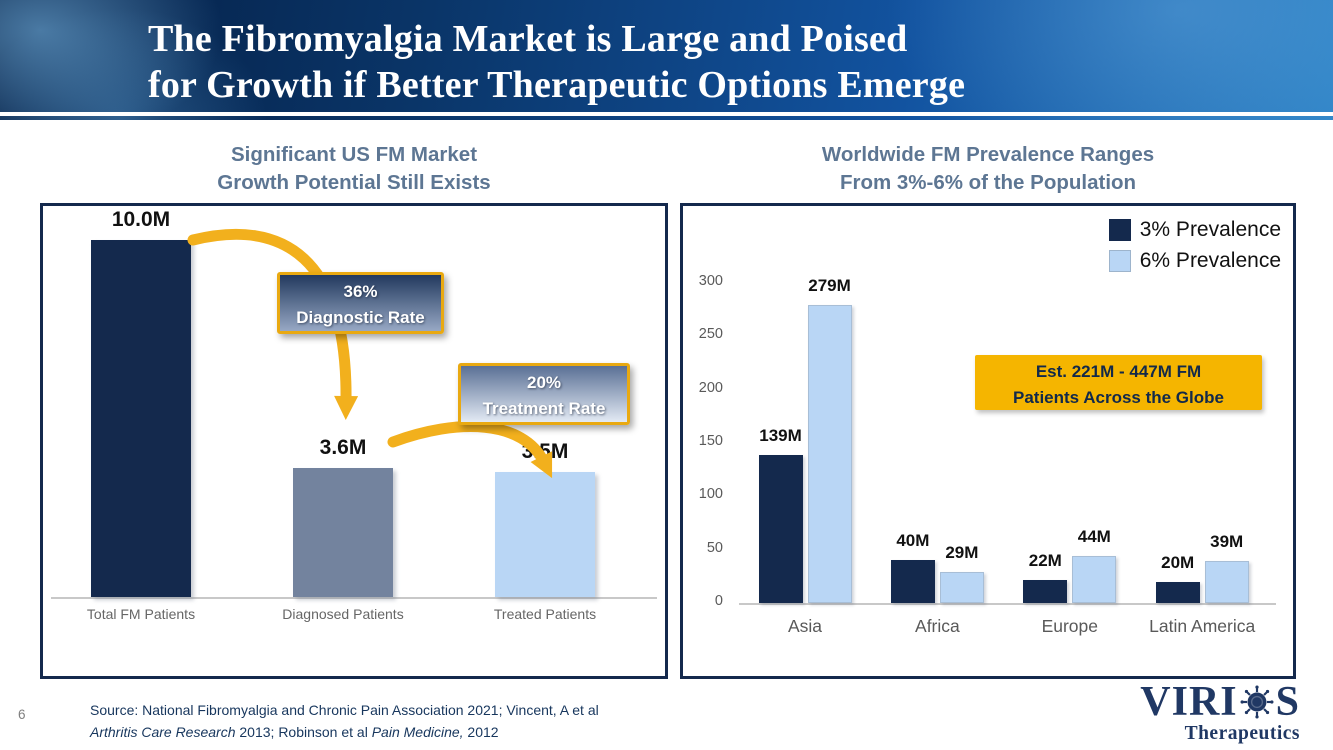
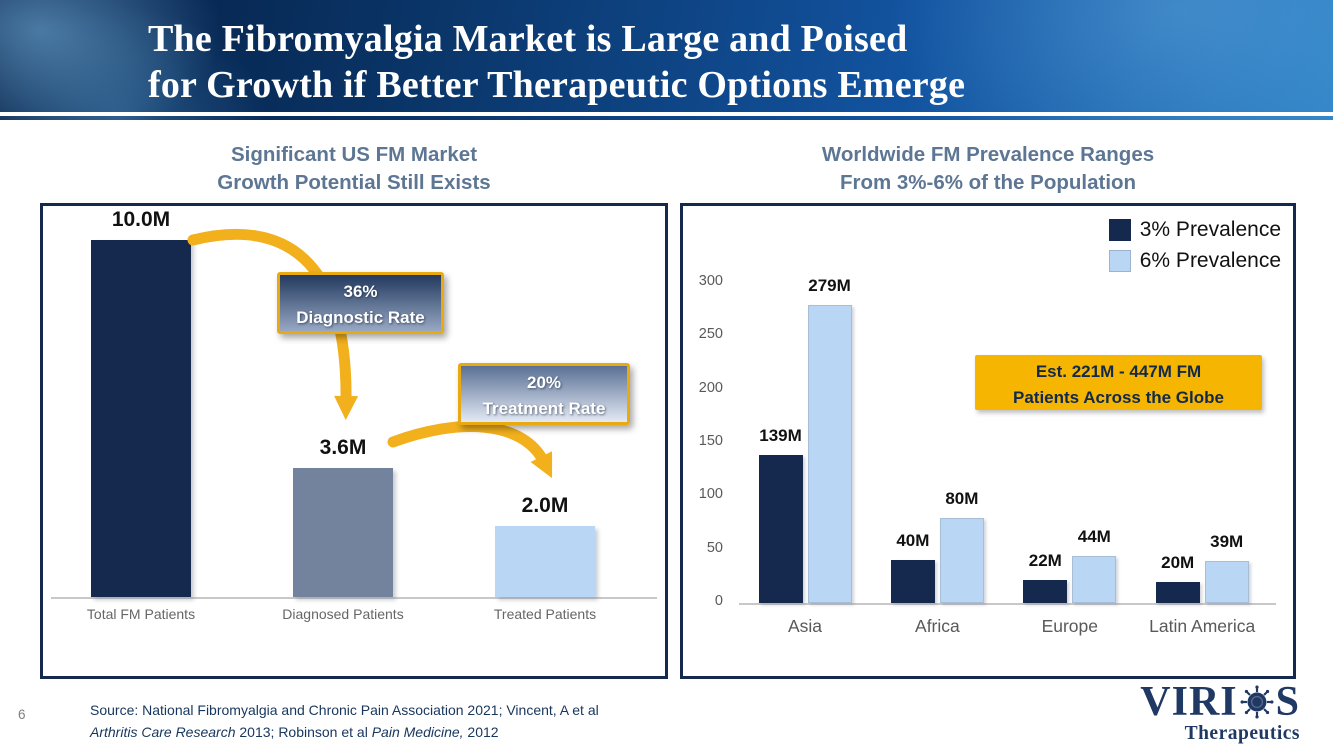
Significant US FM Market Growth Potential Still Exists/Treated Patients: 3.5M -> 2.0M
Worldwide FM Prevalence Ranges From 3%-6% of the Population/6% Prevalence/Africa: 29M -> 80M
